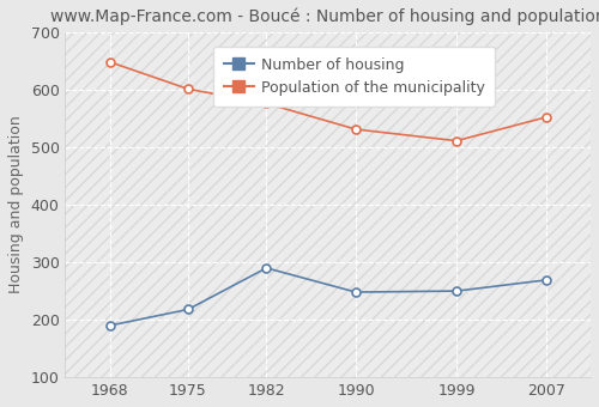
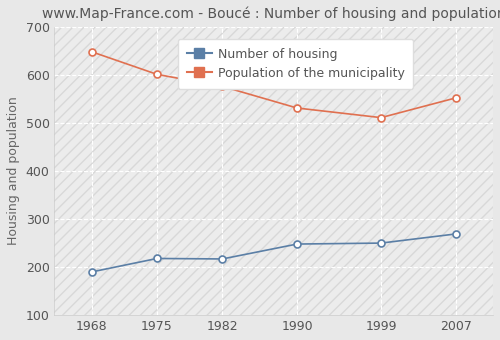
Number of housing/1982: 290 -> 217
